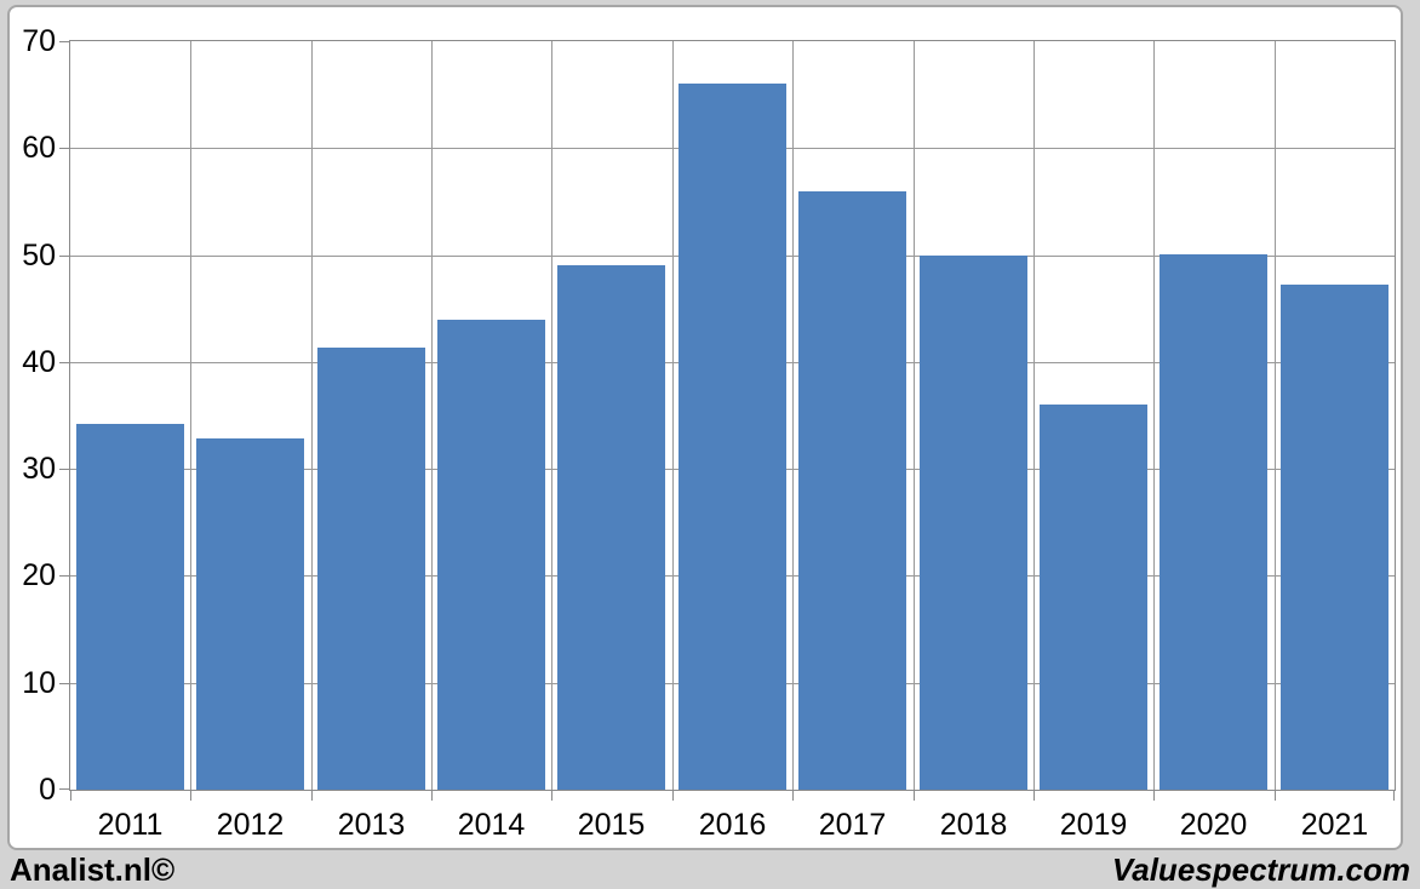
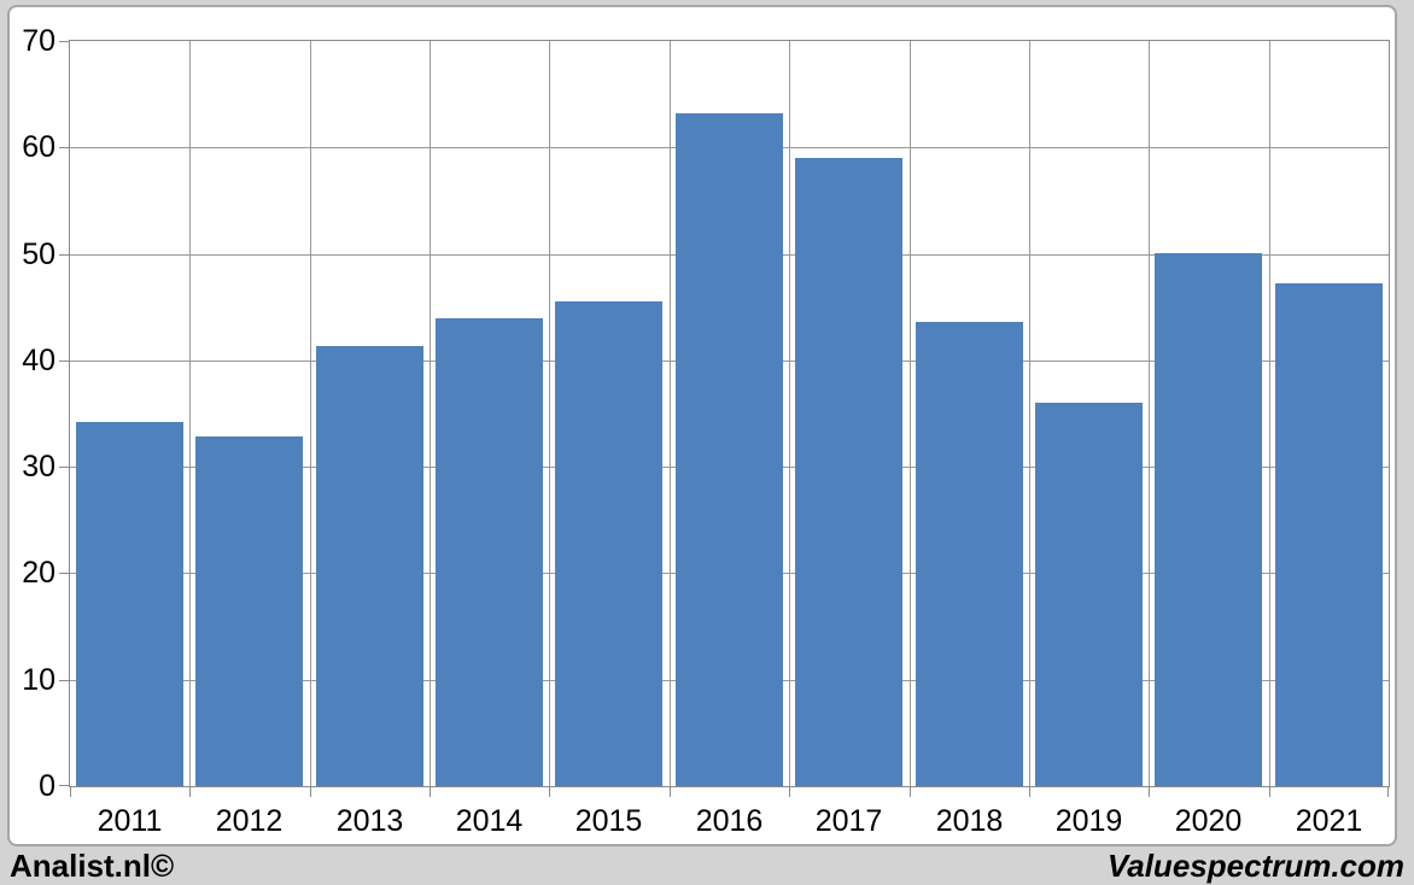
2015: 49 -> 46
2016: 66 -> 63
2017: 56 -> 59
2018: 50 -> 44
